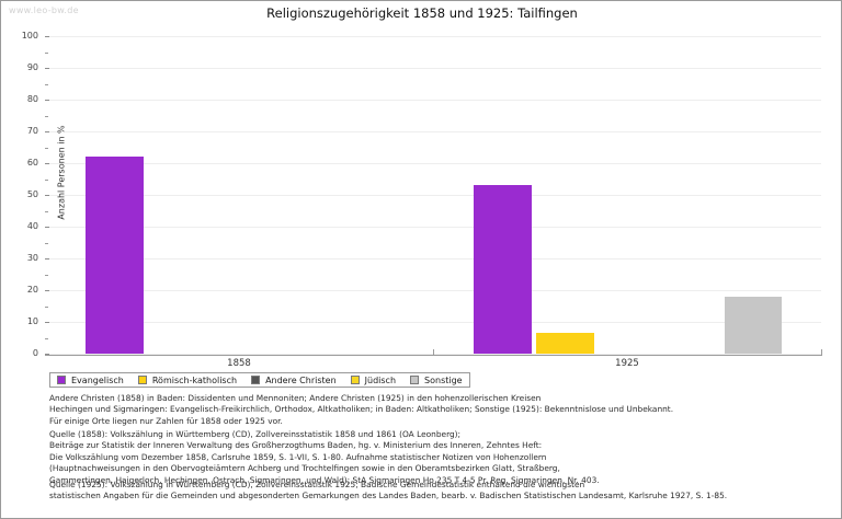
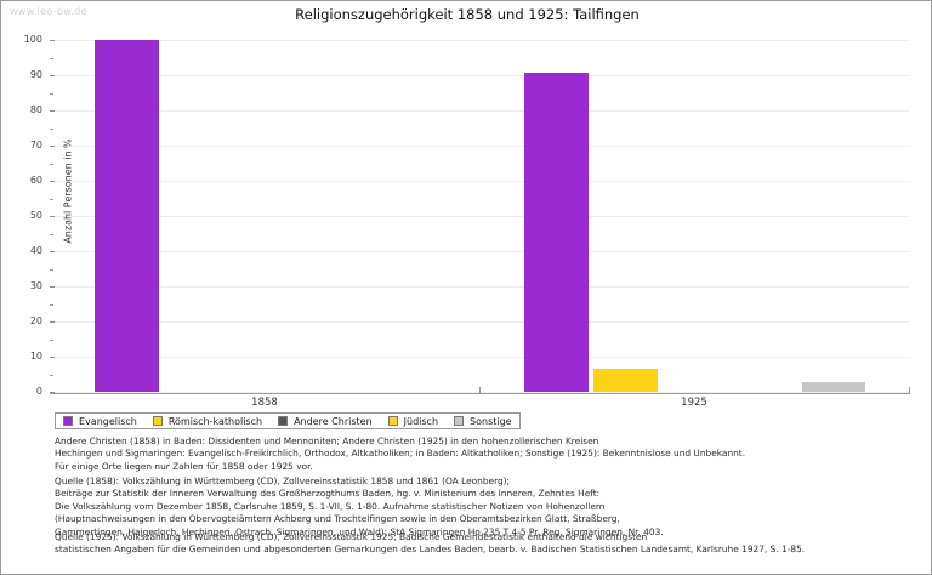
Evangelisch/1858: 62 -> 100
Evangelisch/1925: 53 -> 91
Sonstige/1925: 18 -> 3
